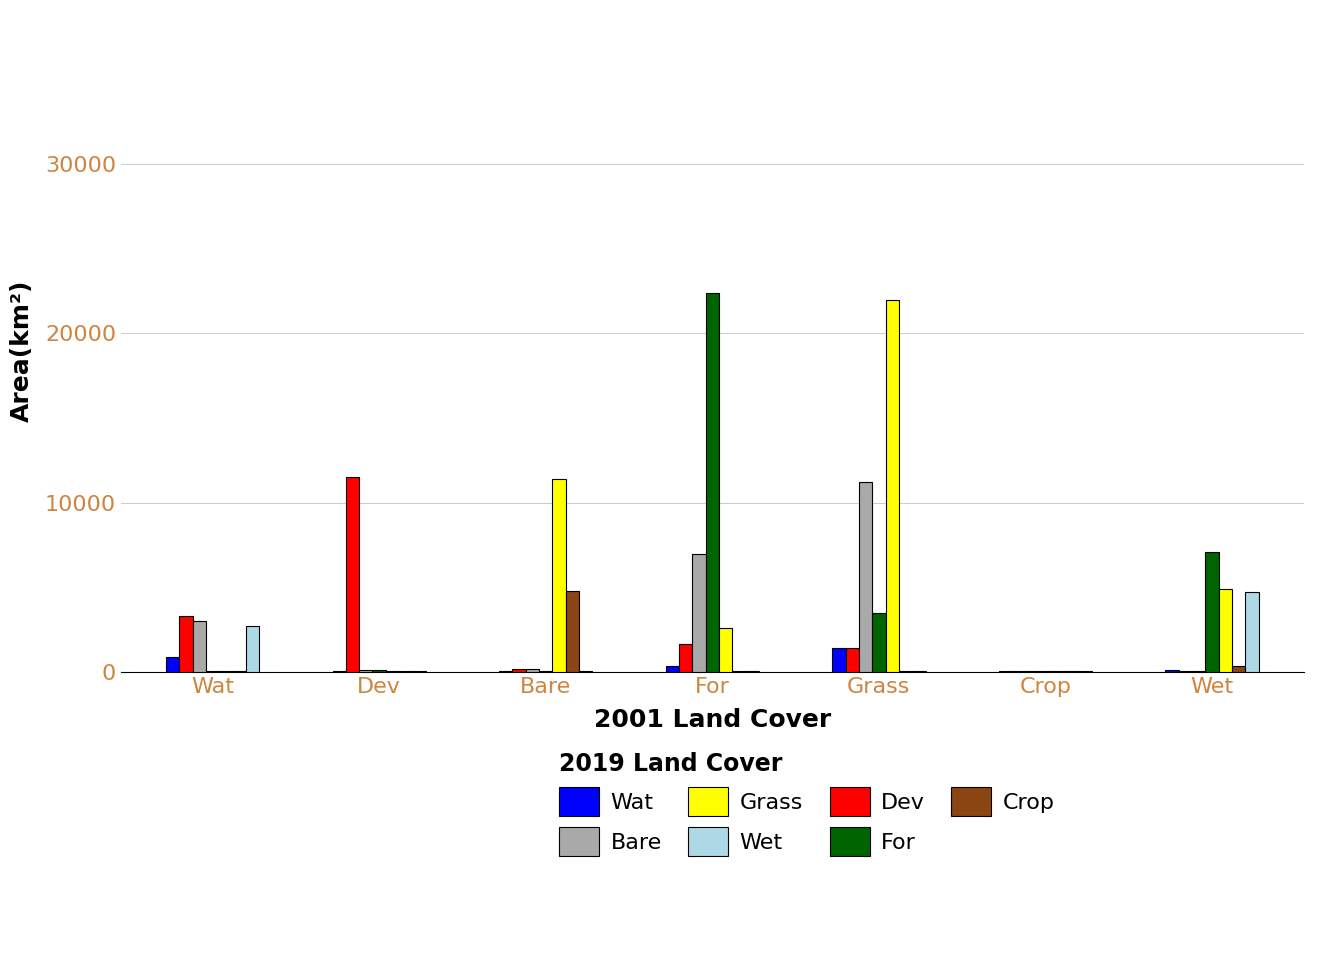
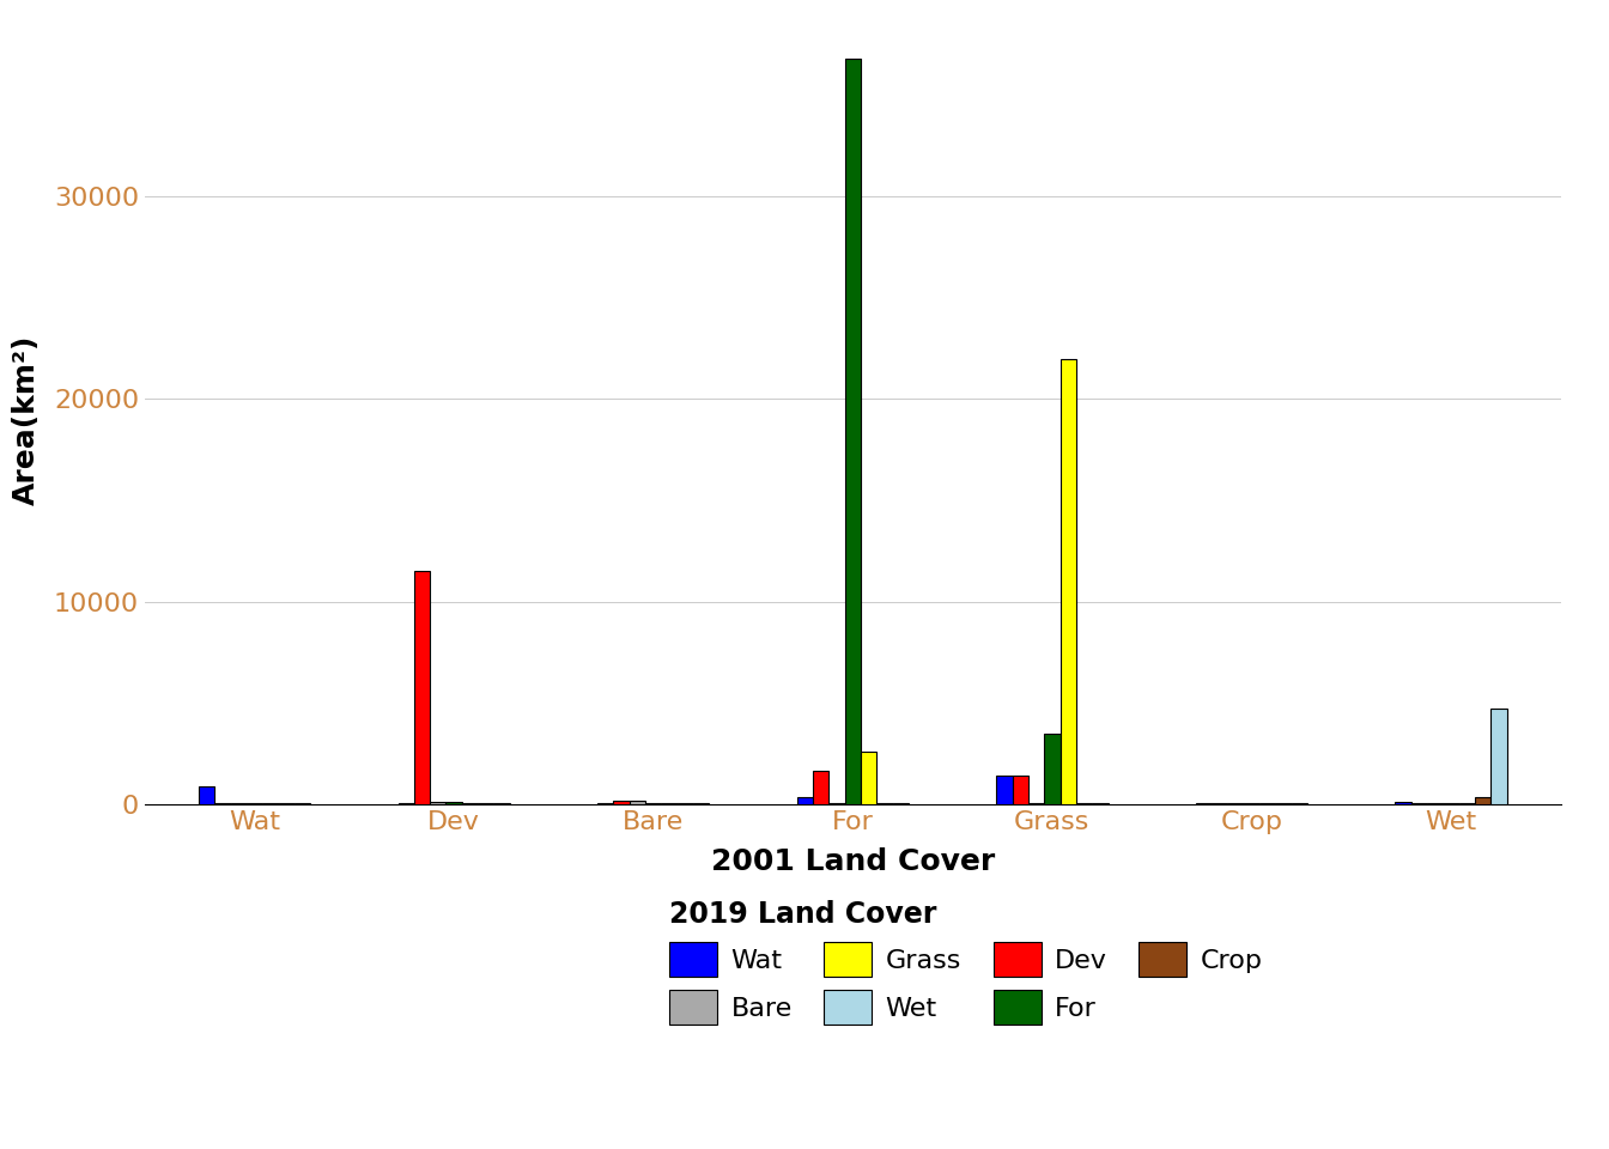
Dev/Wat: 3300 -> 0
Bare/Wat: 3000 -> 0
Wet/Wat: 2700 -> 0
Grass/Bare: 11400 -> 0
Crop/Bare: 4800 -> 0
Bare/For: 7000 -> 100
For/For: 22400 -> 36800
Bare/Grass: 11200 -> 0
For/Wet: 7100 -> 0
Grass/Wet: 4900 -> 0
